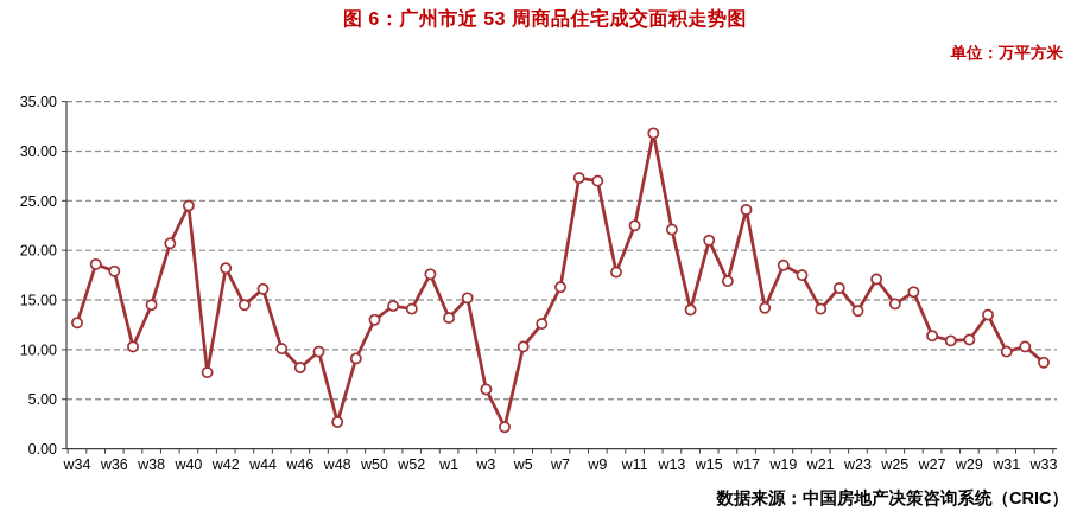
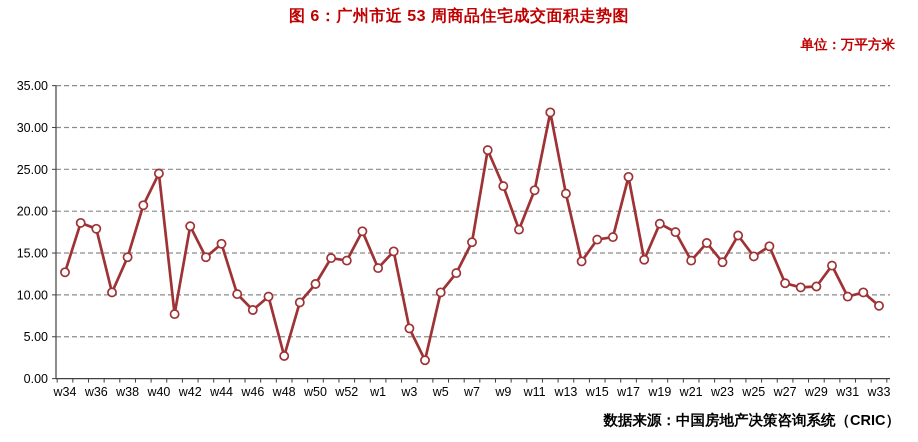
w50: 13 -> 11
w9: 27 -> 23
w15: 21 -> 17
